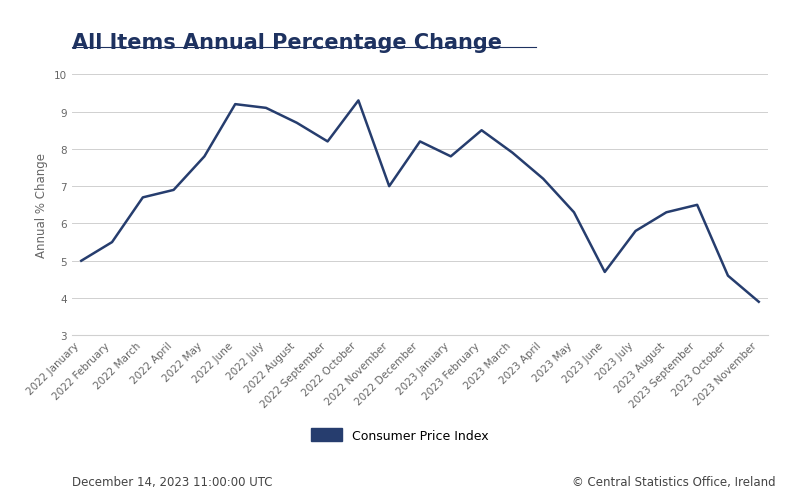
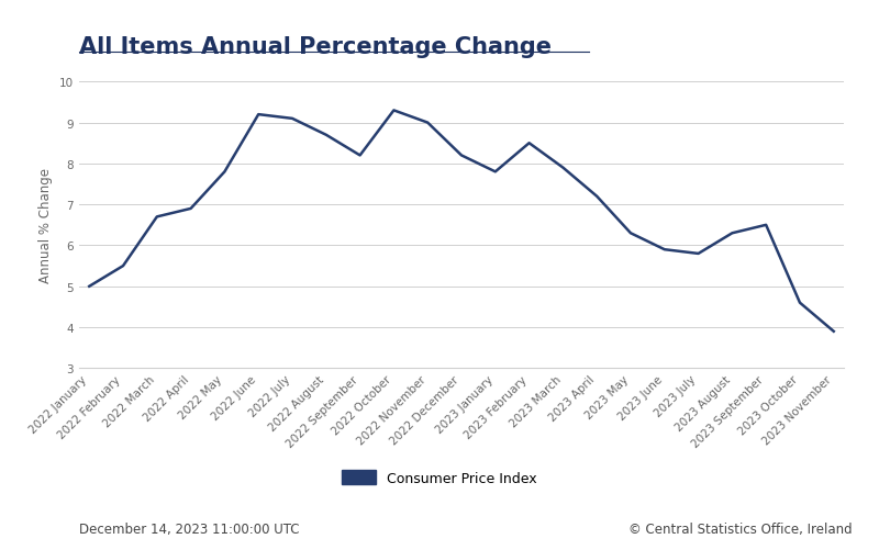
2022 November: 7.0 -> 9.0
2023 June: 4.7 -> 5.9
